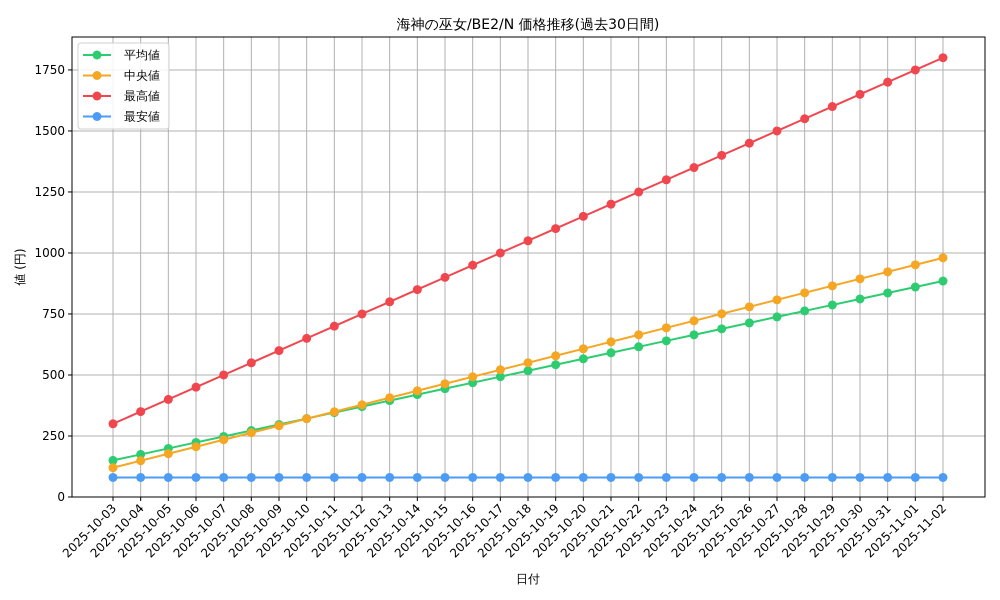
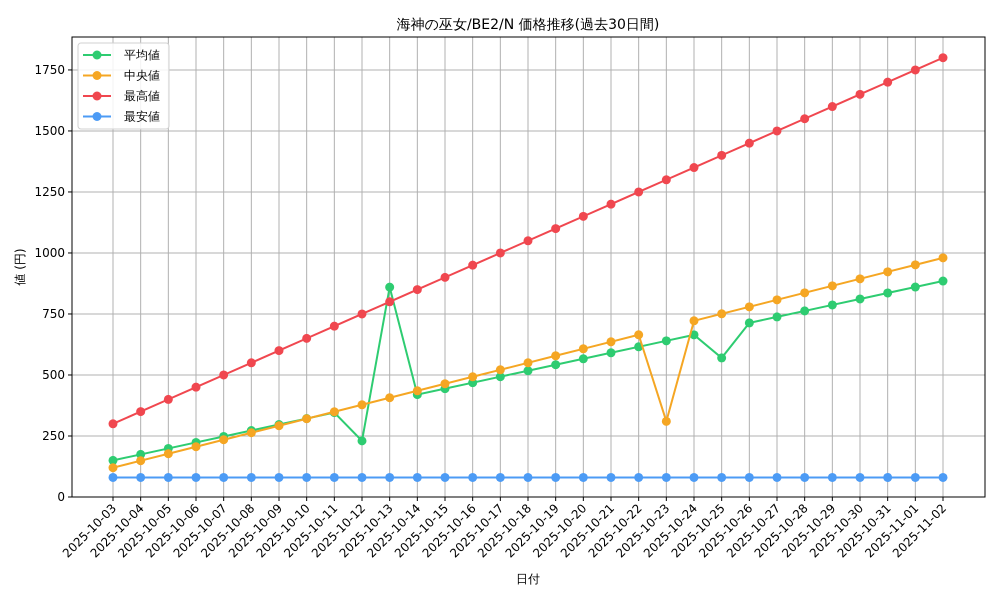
平均値/2025-10-12: 370 -> 230
平均値/2025-10-13: 400 -> 860
中央値/2025-10-23: 690 -> 310
平均値/2025-10-25: 690 -> 570
